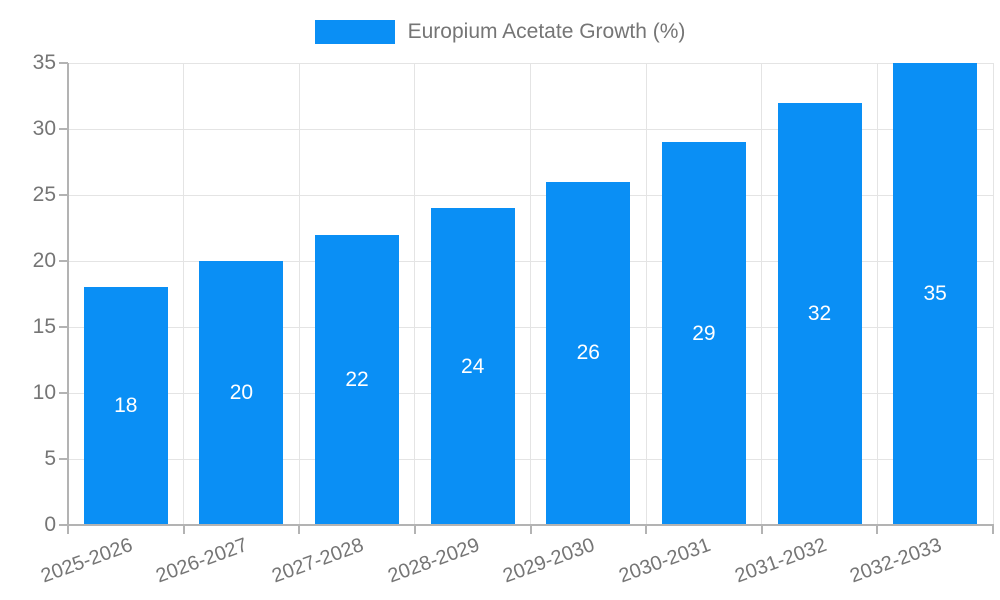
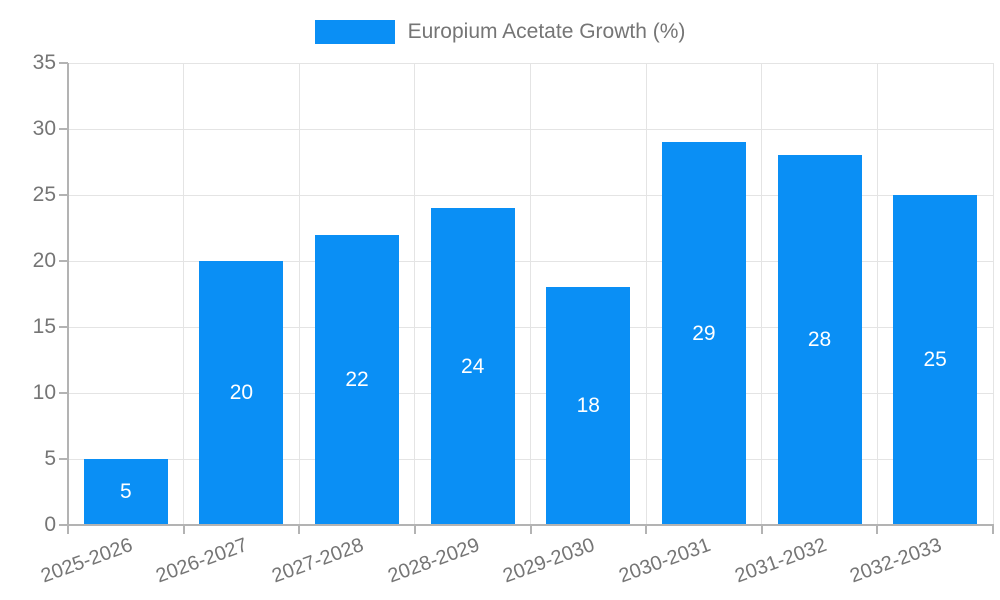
2025-2026: 18 -> 5
2029-2030: 26 -> 18
2031-2032: 32 -> 28
2032-2033: 35 -> 25
